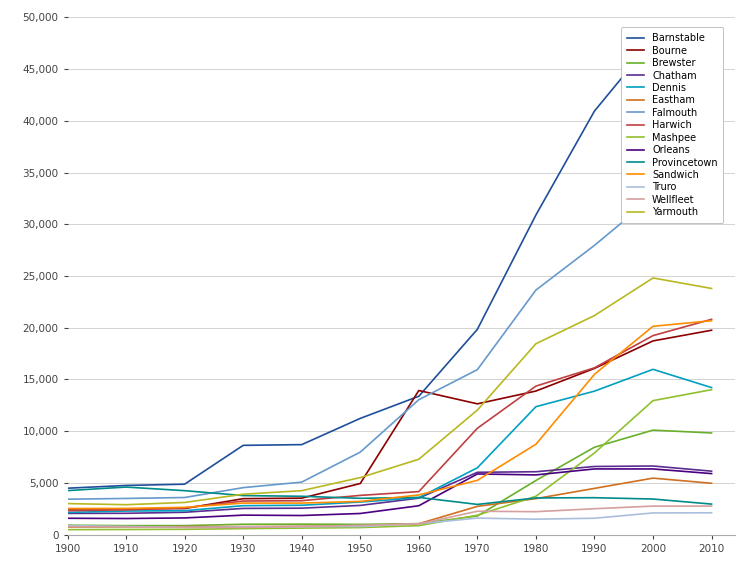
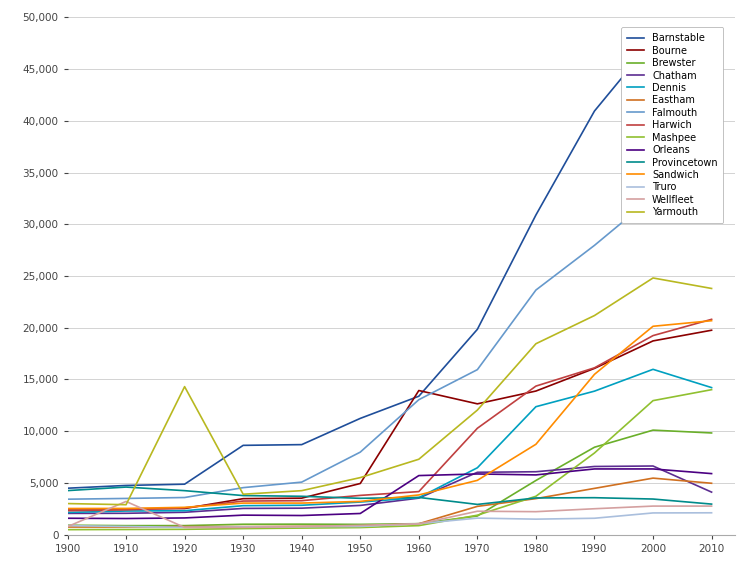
Wellfleet/1910: 700 -> 3,200
Yarmouth/1920: 3,100 -> 14,300
Orleans/1960: 2,800 -> 5,700
Chatham/2010: 6,100 -> 4,100
